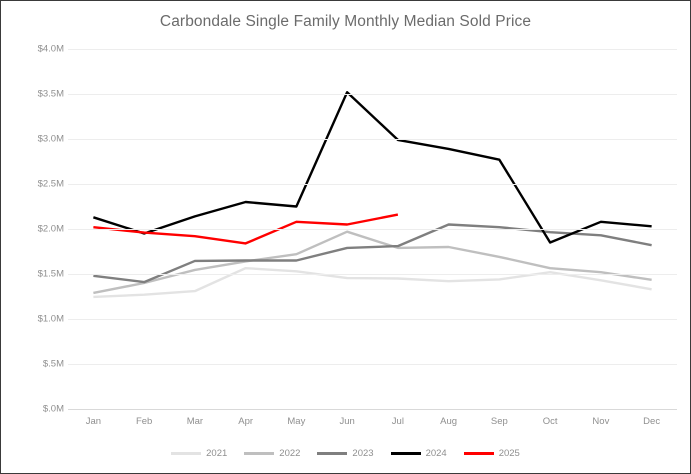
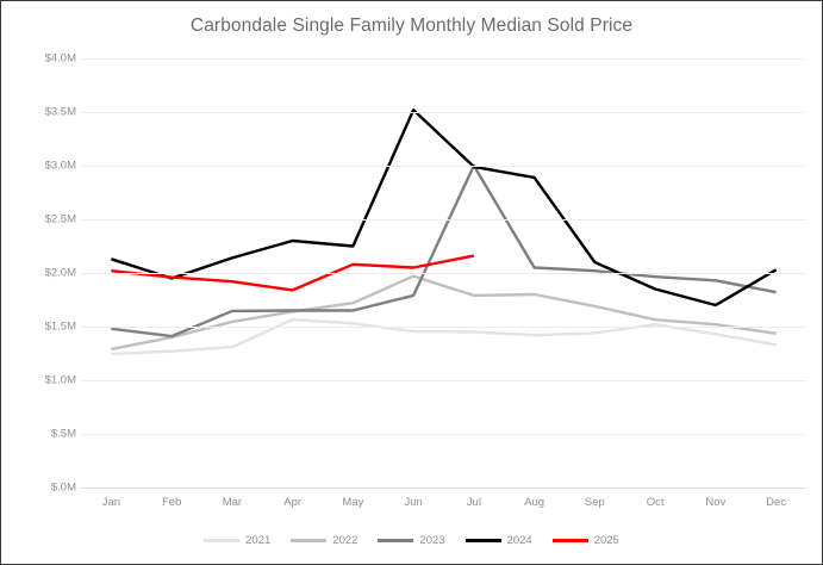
2023/Jul: $1.8M -> $3.0M
2024/Sep: $2.8M -> $2.1M
2024/Nov: $2.1M -> $1.7M
